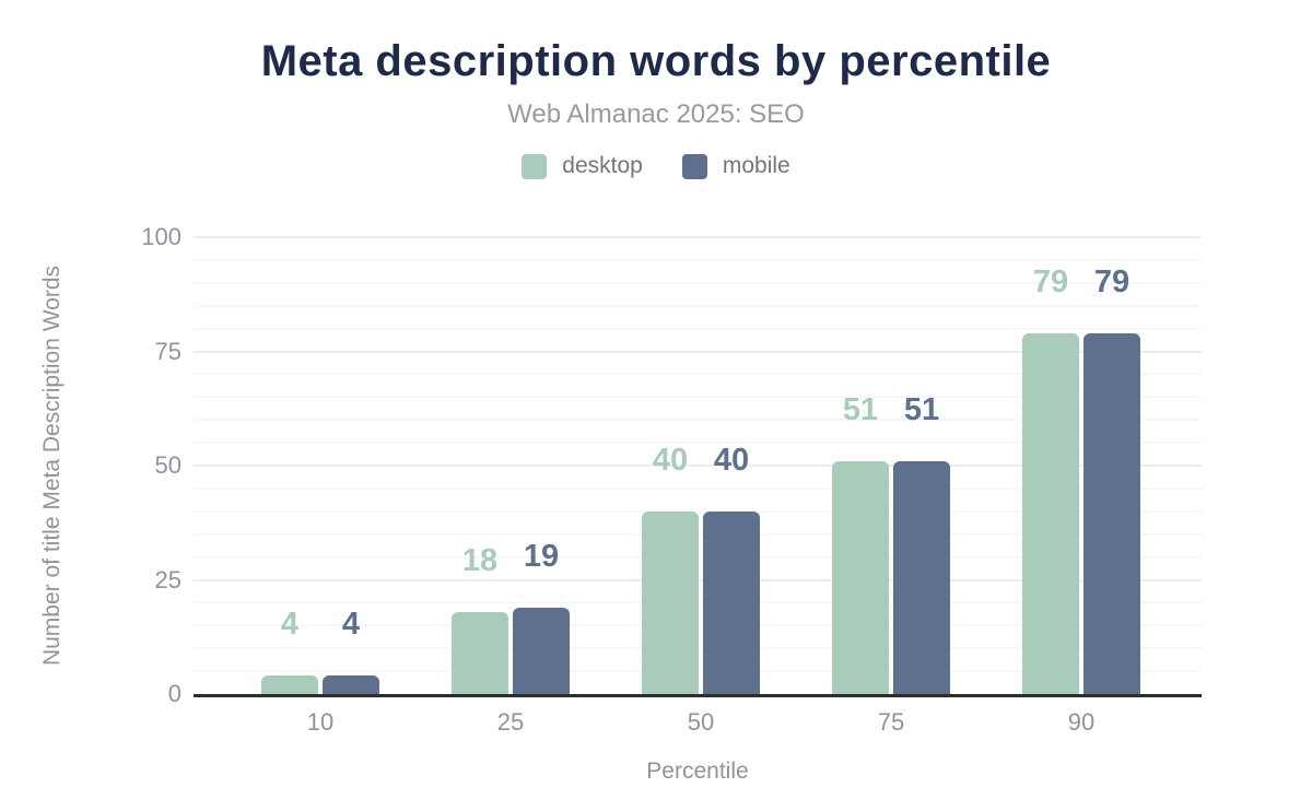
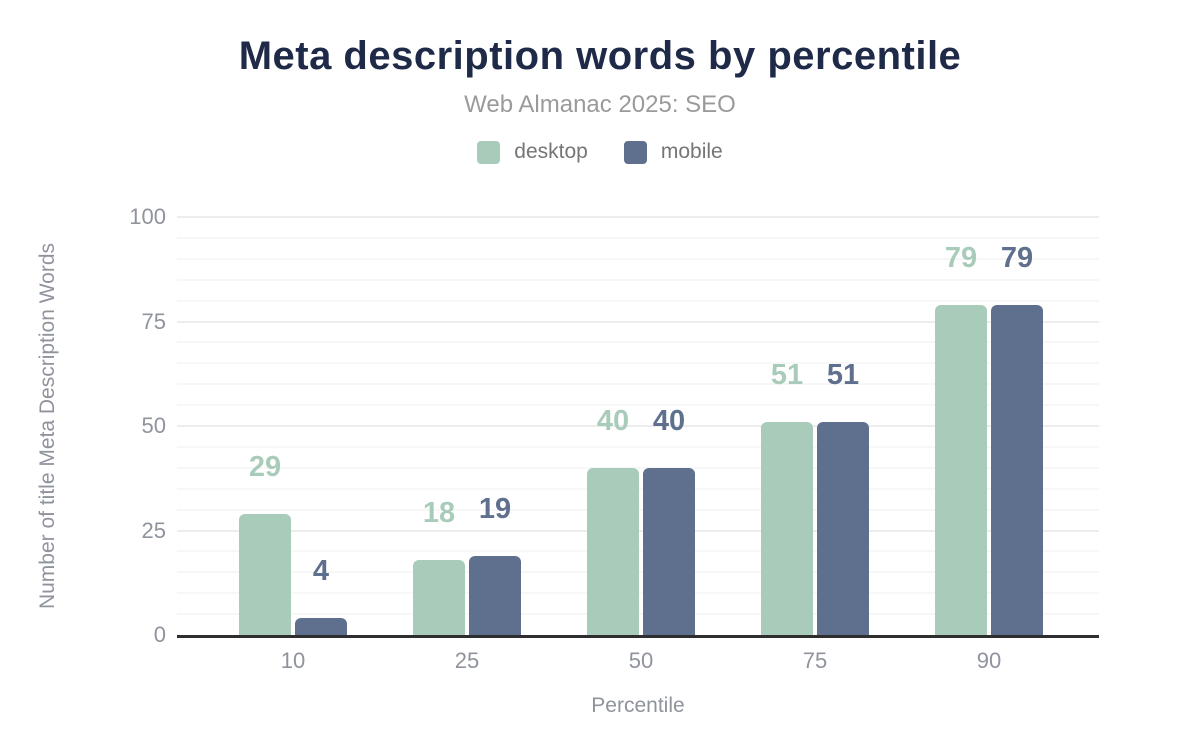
desktop/10: 4 -> 29
